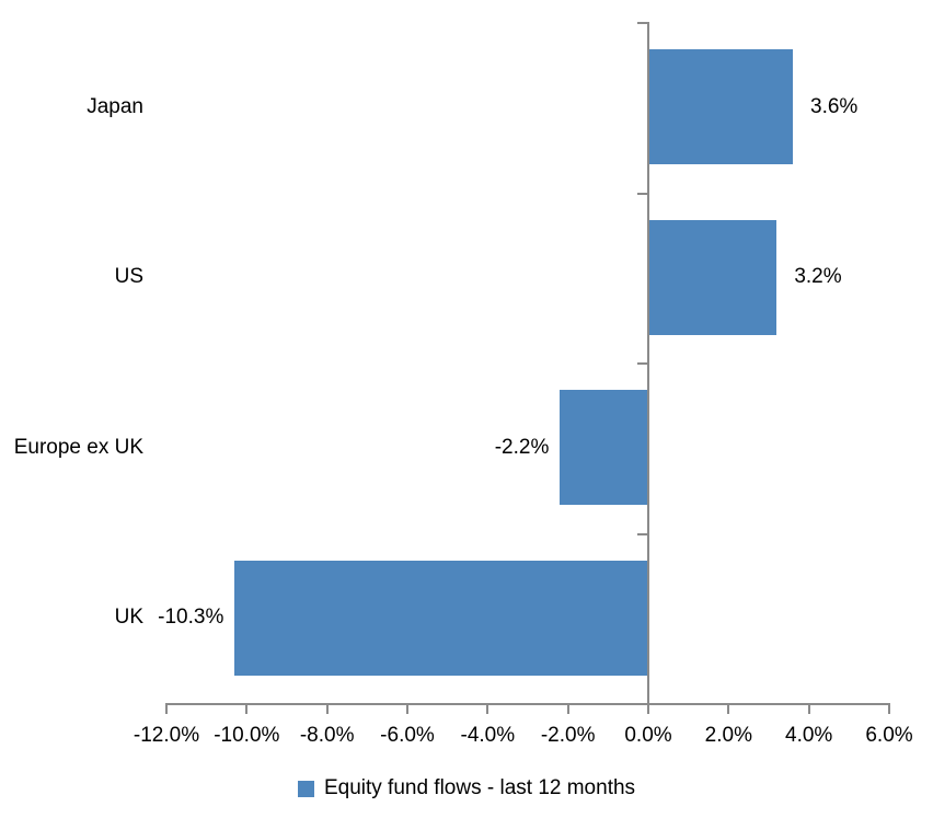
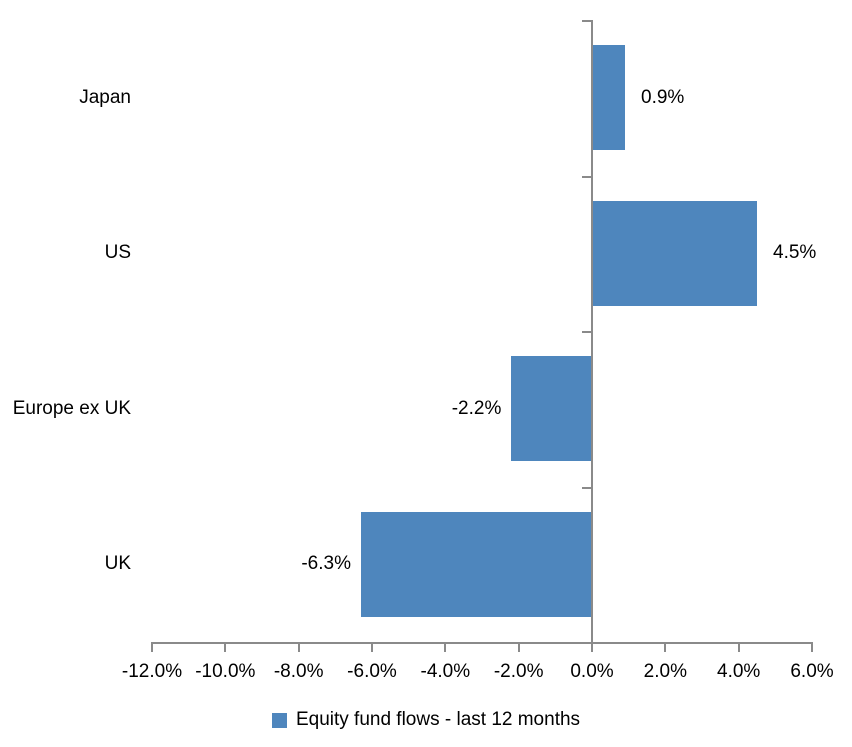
Japan: 3.6% -> 0.9%
US: 3.2% -> 4.5%
UK: -10.3% -> -6.3%
